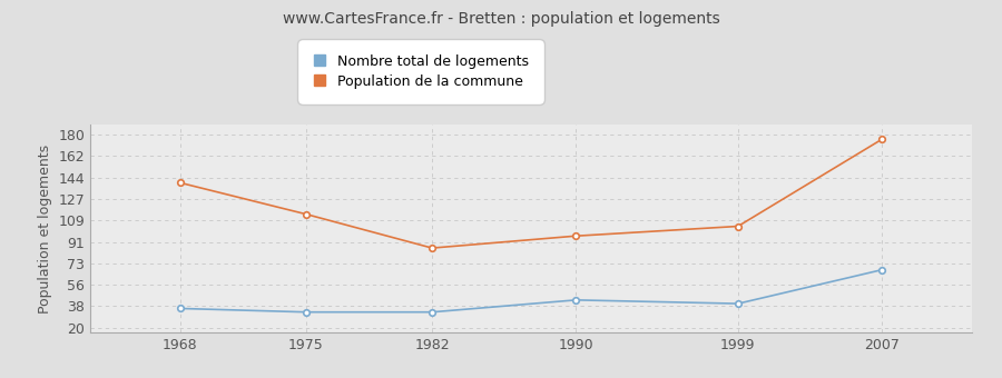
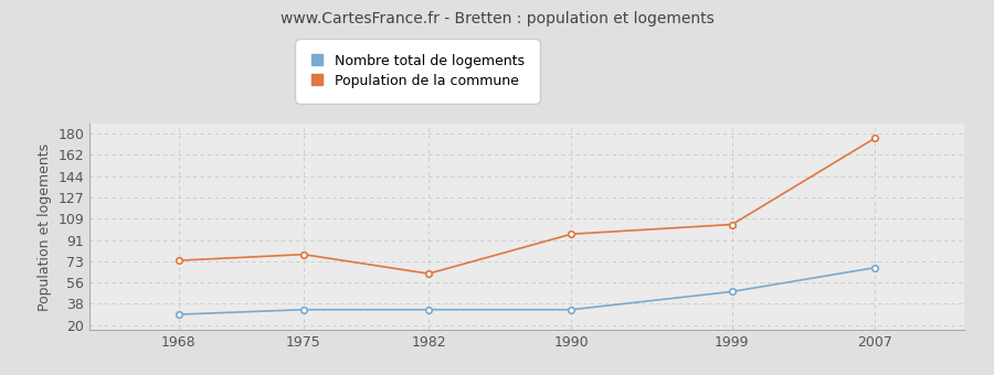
Nombre total de logements/1968: 36 -> 29
Population de la commune/1968: 140 -> 74
Population de la commune/1975: 114 -> 79
Population de la commune/1982: 86 -> 63
Nombre total de logements/1990: 43 -> 33
Nombre total de logements/1999: 40 -> 48
